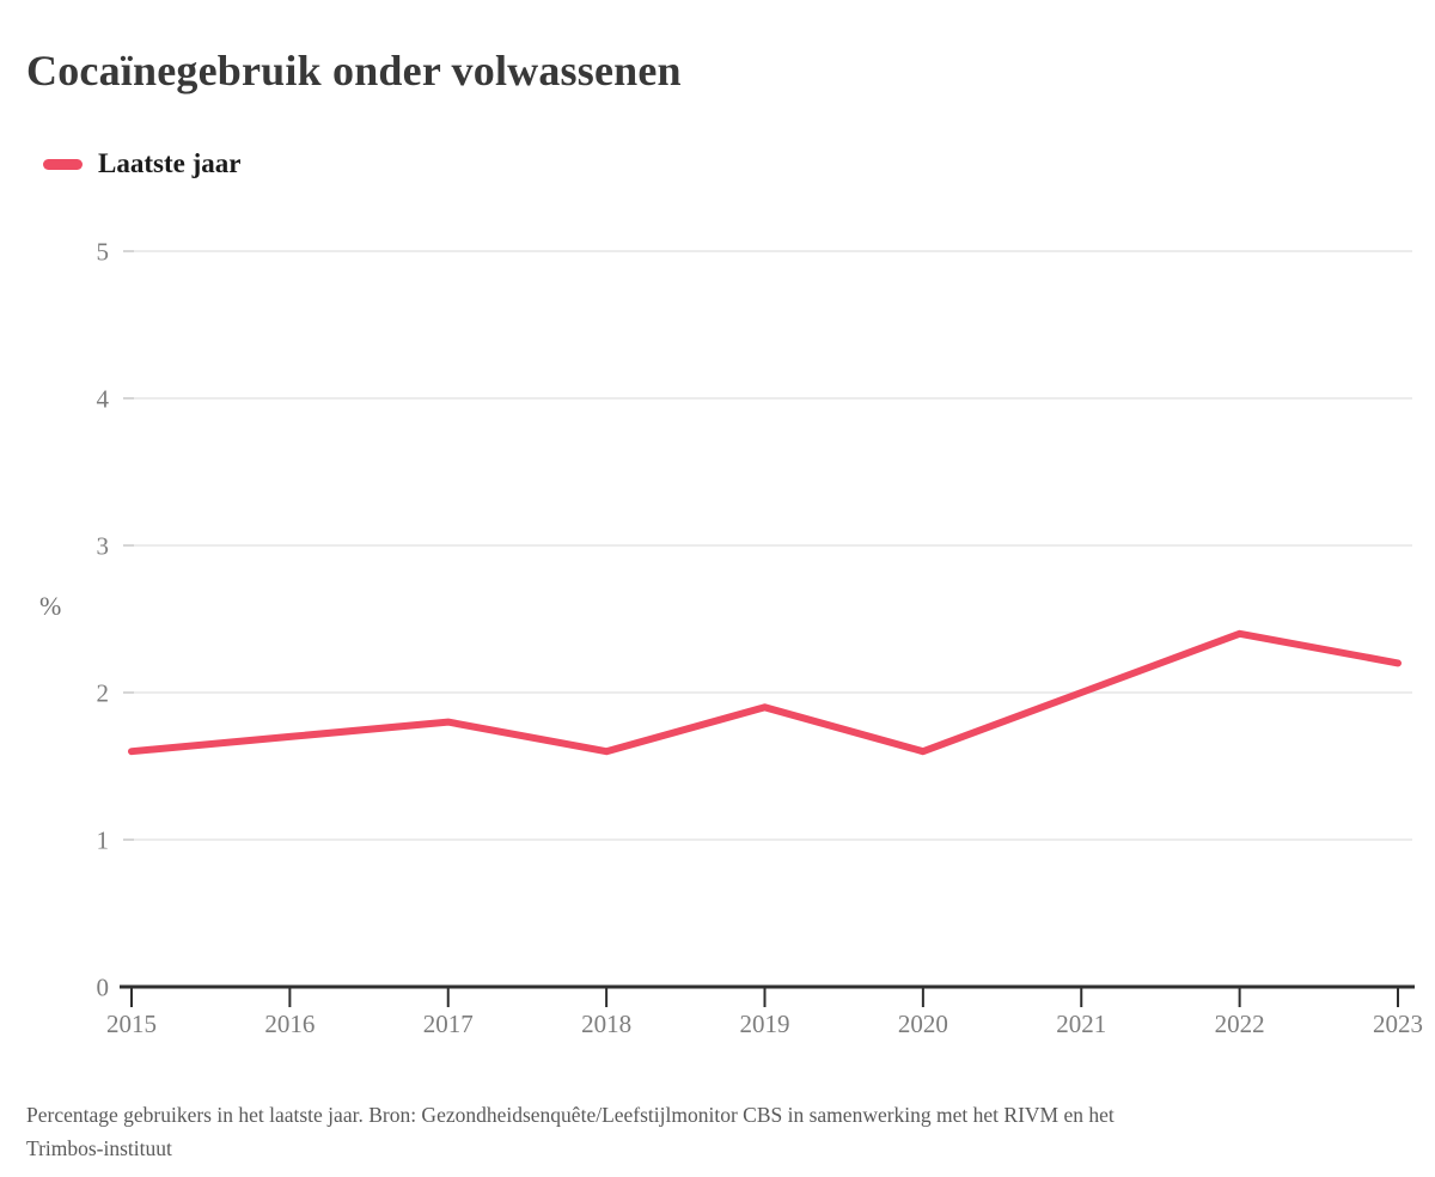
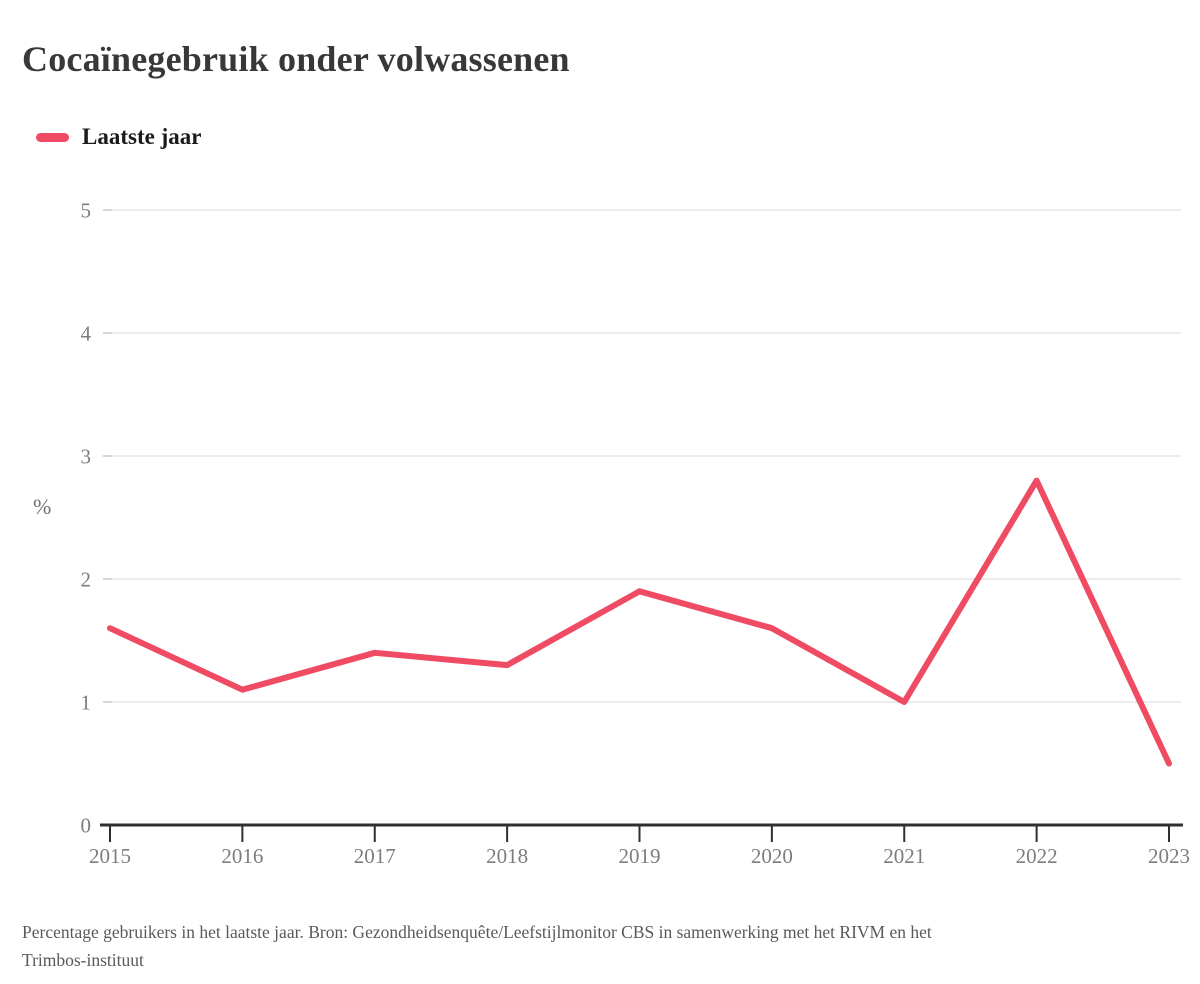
2016: 1.7 -> 1.1
2017: 1.8 -> 1.4
2018: 1.6 -> 1.3
2021: 2.0 -> 1.0
2022: 2.4 -> 2.8
2023: 2.2 -> 0.5
